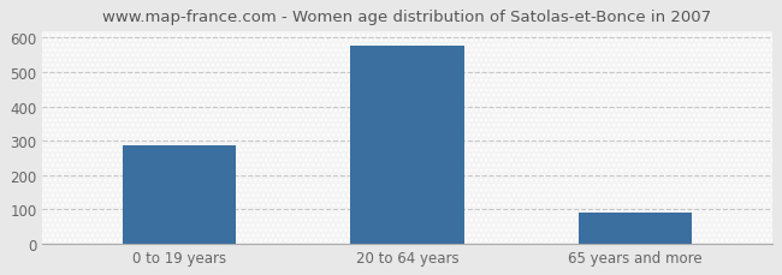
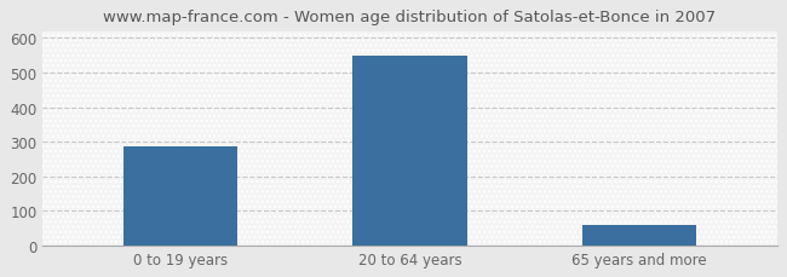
20 to 64 years: 578 -> 550
65 years and more: 92 -> 60
